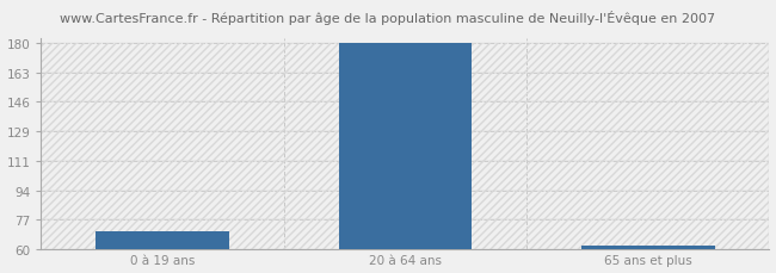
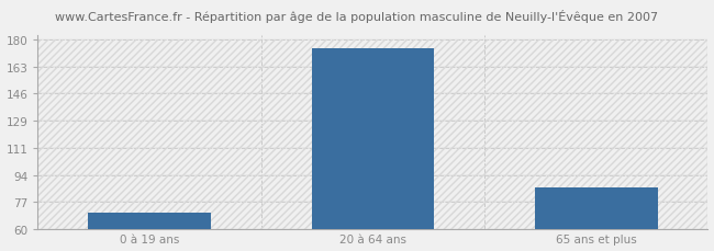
20 à 64 ans: 180 -> 175
65 ans et plus: 62 -> 86
